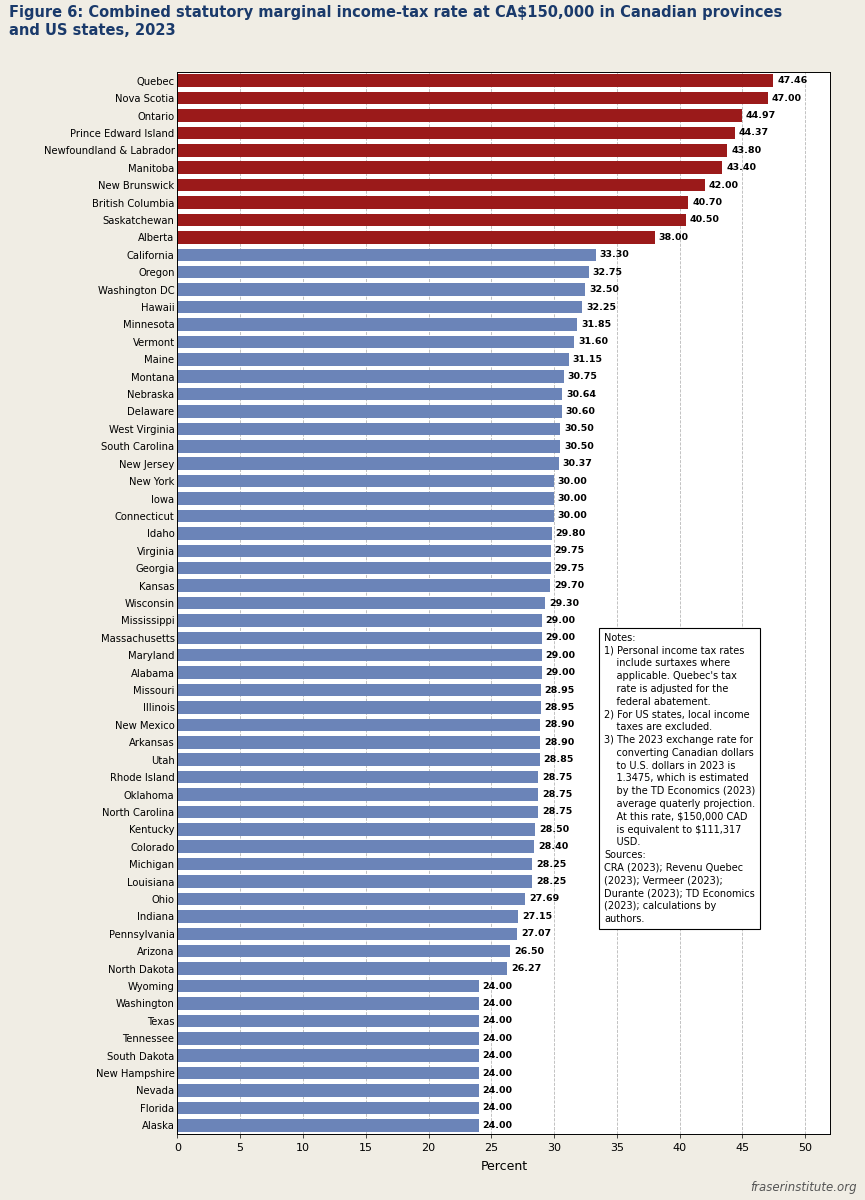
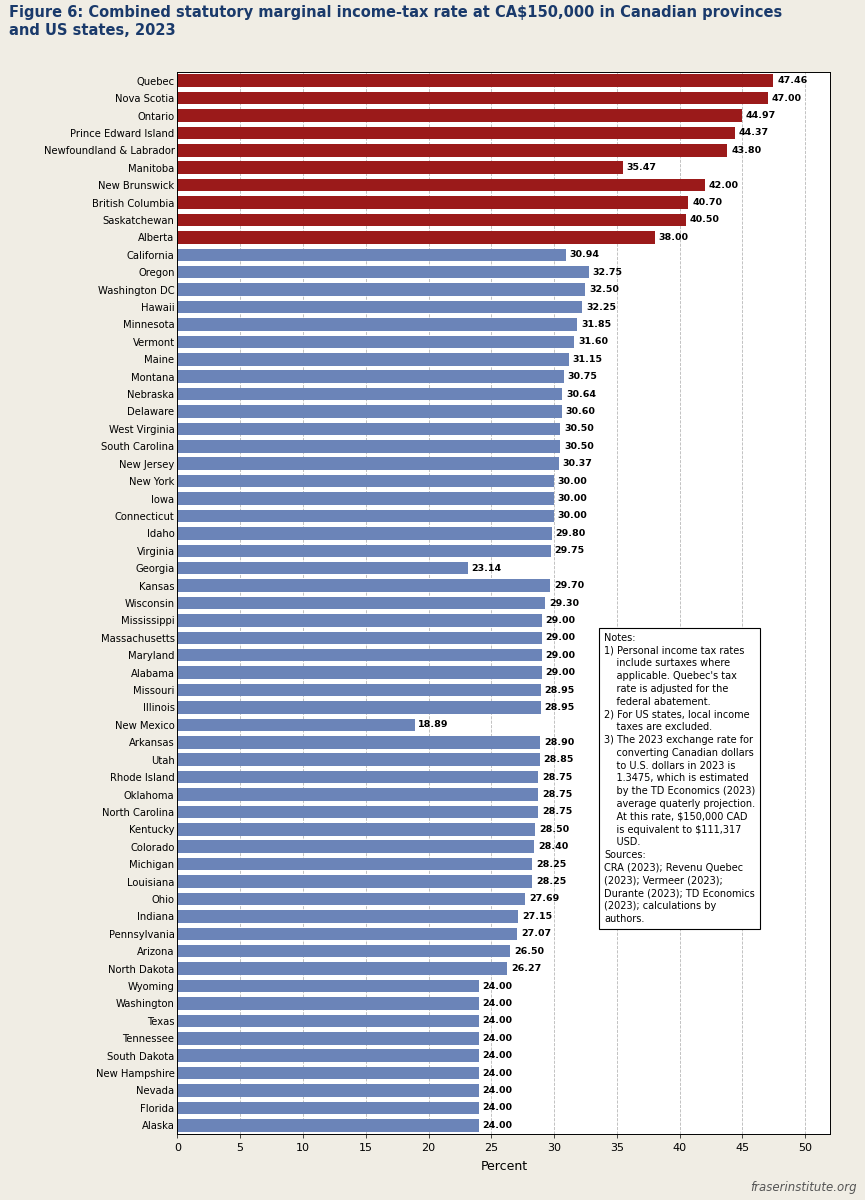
Manitoba: 43.40 -> 35.47
California: 33.30 -> 30.94
Georgia: 29.75 -> 23.14
New Mexico: 28.90 -> 18.89
